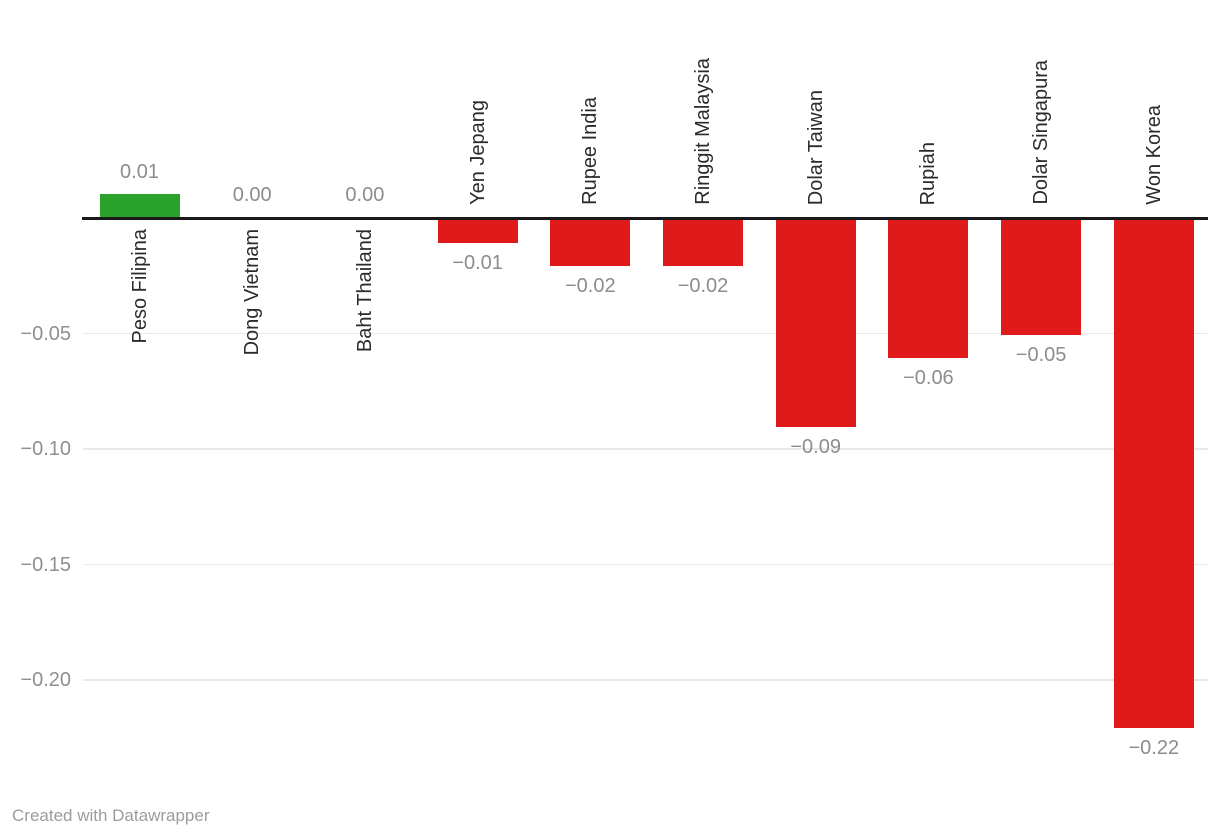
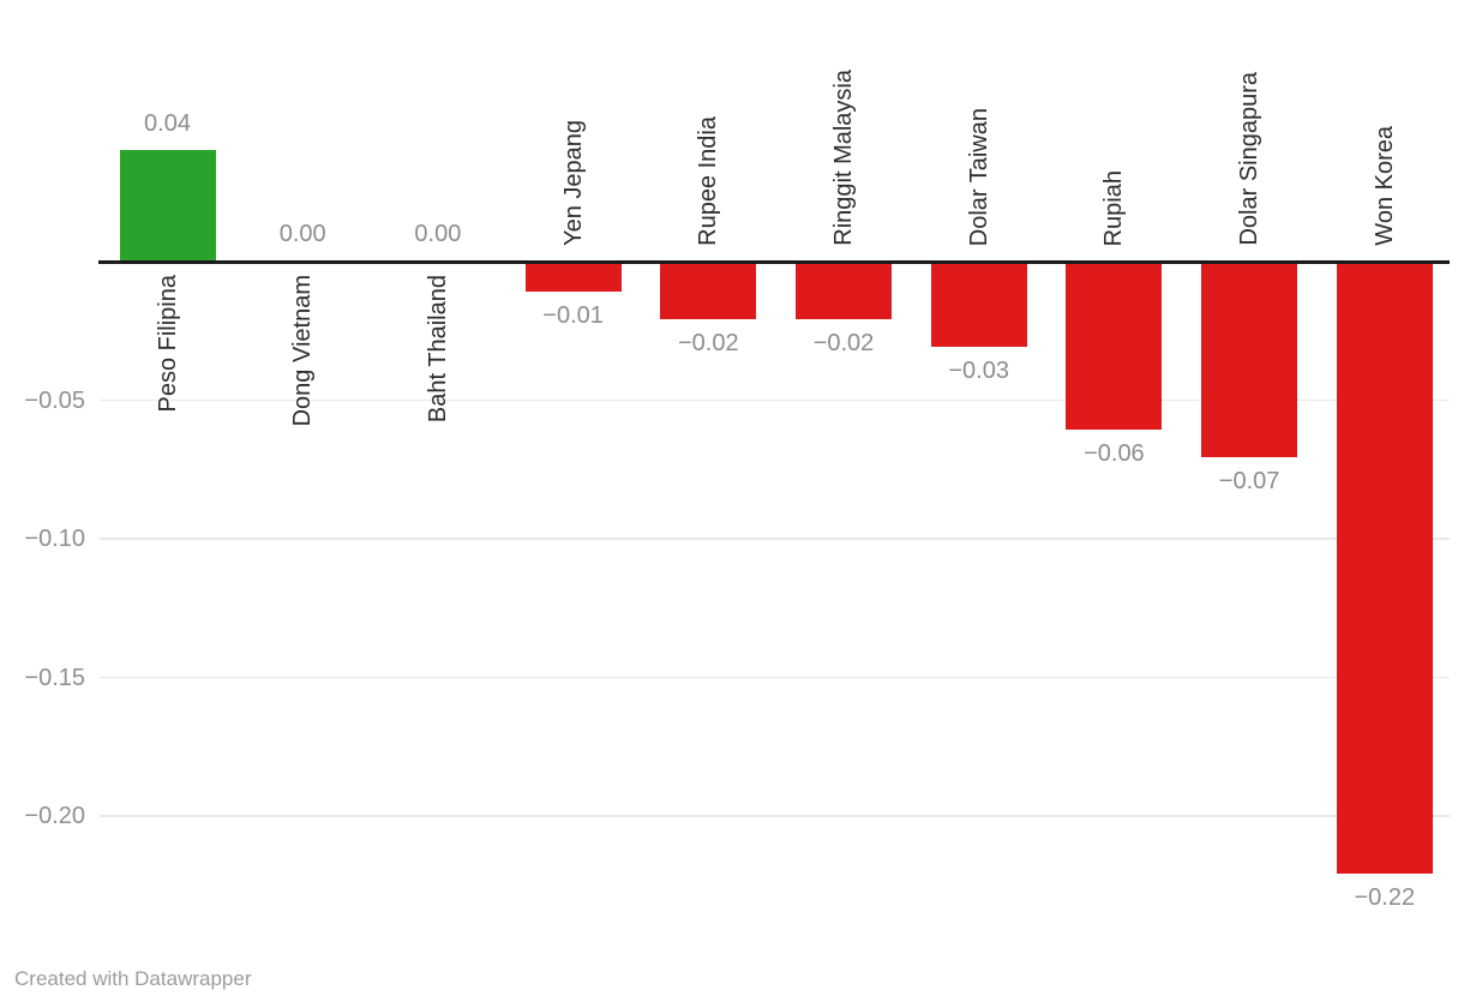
Peso Filipina: 0.01 -> 0.04
Dolar Taiwan: −0.09 -> −0.03
Dolar Singapura: −0.05 -> −0.07
